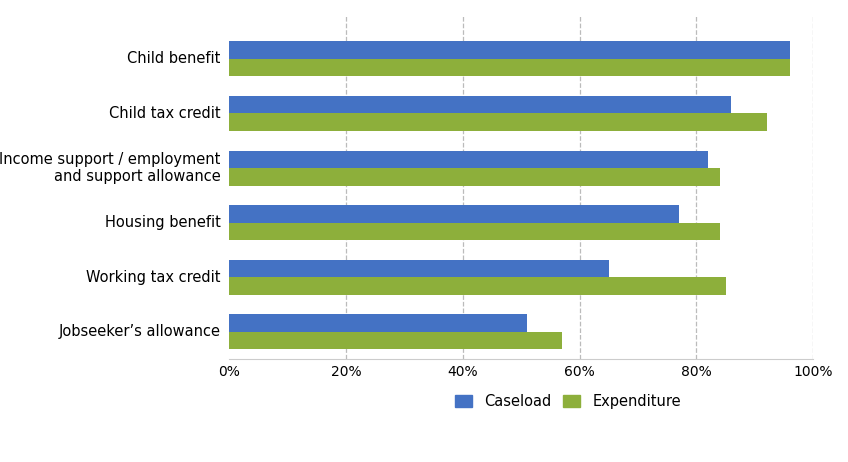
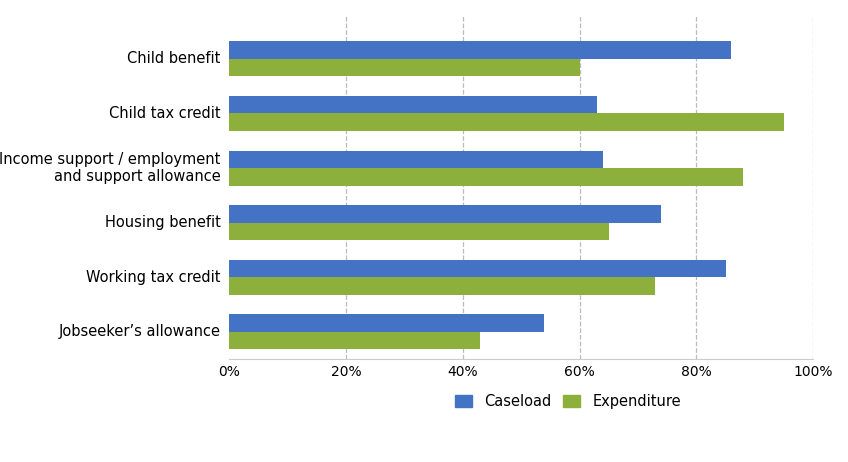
Caseload/Child benefit: 96% -> 86%
Expenditure/Child benefit: 96% -> 60%
Caseload/Child tax credit: 86% -> 63%
Expenditure/Child tax credit: 92% -> 95%
Caseload/Income support / employment and support allowance: 82% -> 64%
Expenditure/Income support / employment and support allowance: 84% -> 88%
Caseload/Housing benefit: 77% -> 74%
Expenditure/Housing benefit: 84% -> 65%
Caseload/Working tax credit: 65% -> 85%
Expenditure/Working tax credit: 85% -> 73%
Caseload/Jobseeker’s allowance: 51% -> 54%
Expenditure/Jobseeker’s allowance: 57% -> 43%
